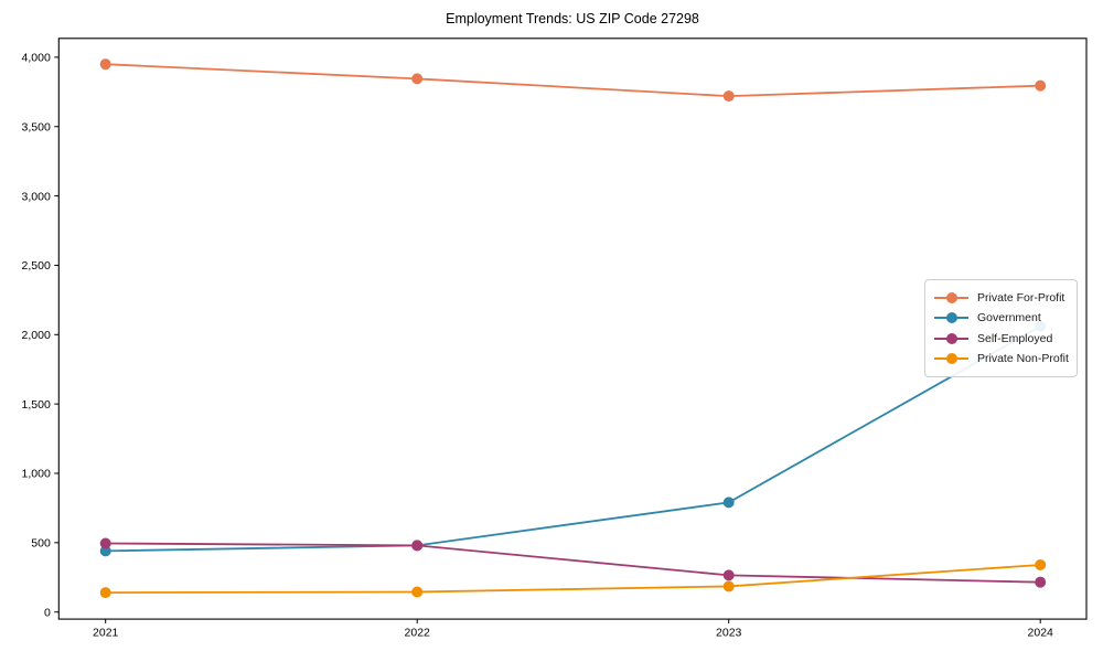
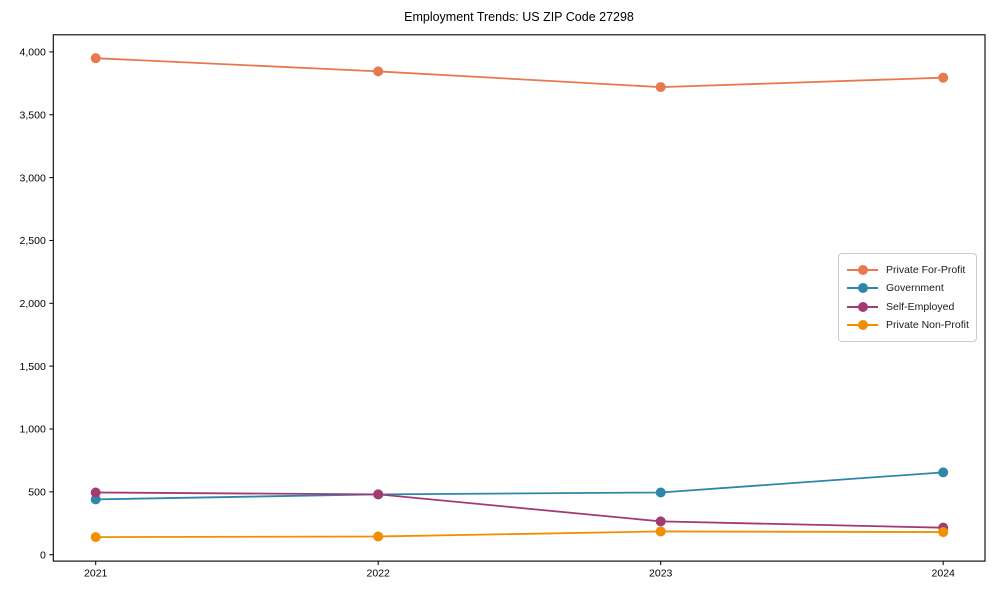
Government/2023: 790 -> 500
Government/2024: 2060 -> 660
Private Non-Profit/2024: 340 -> 180
